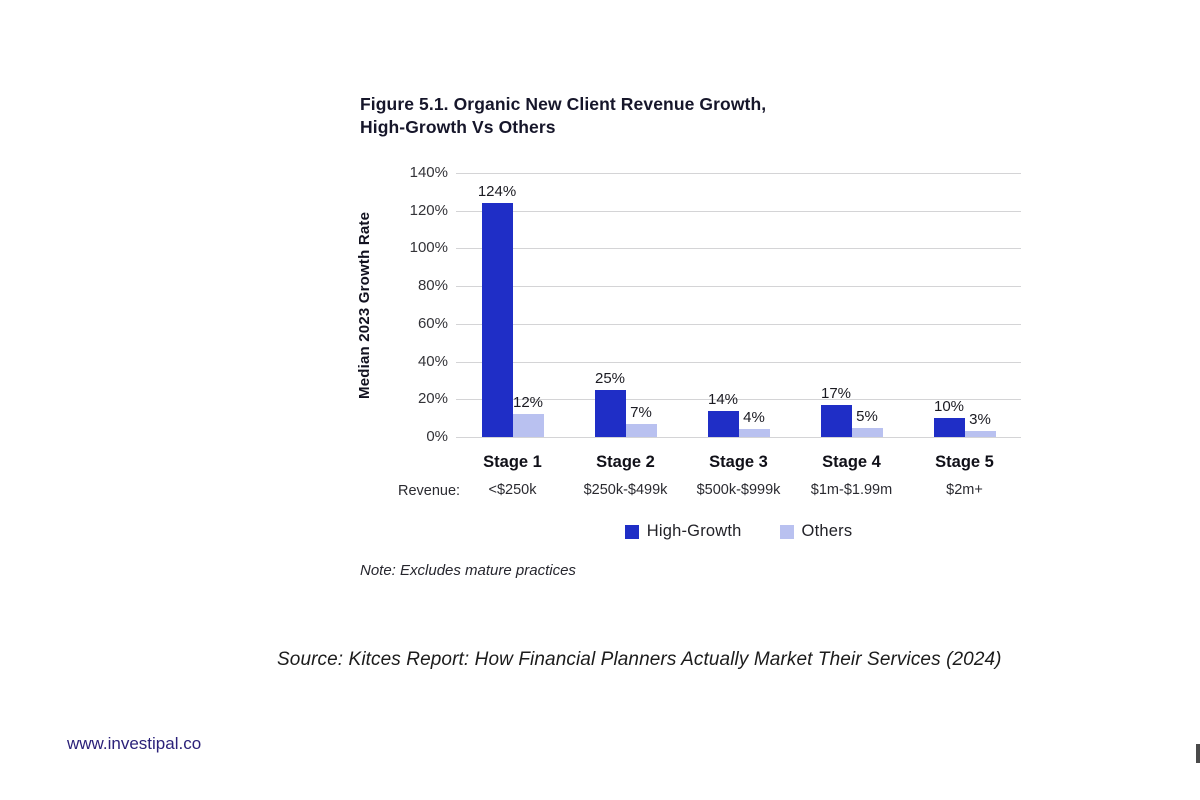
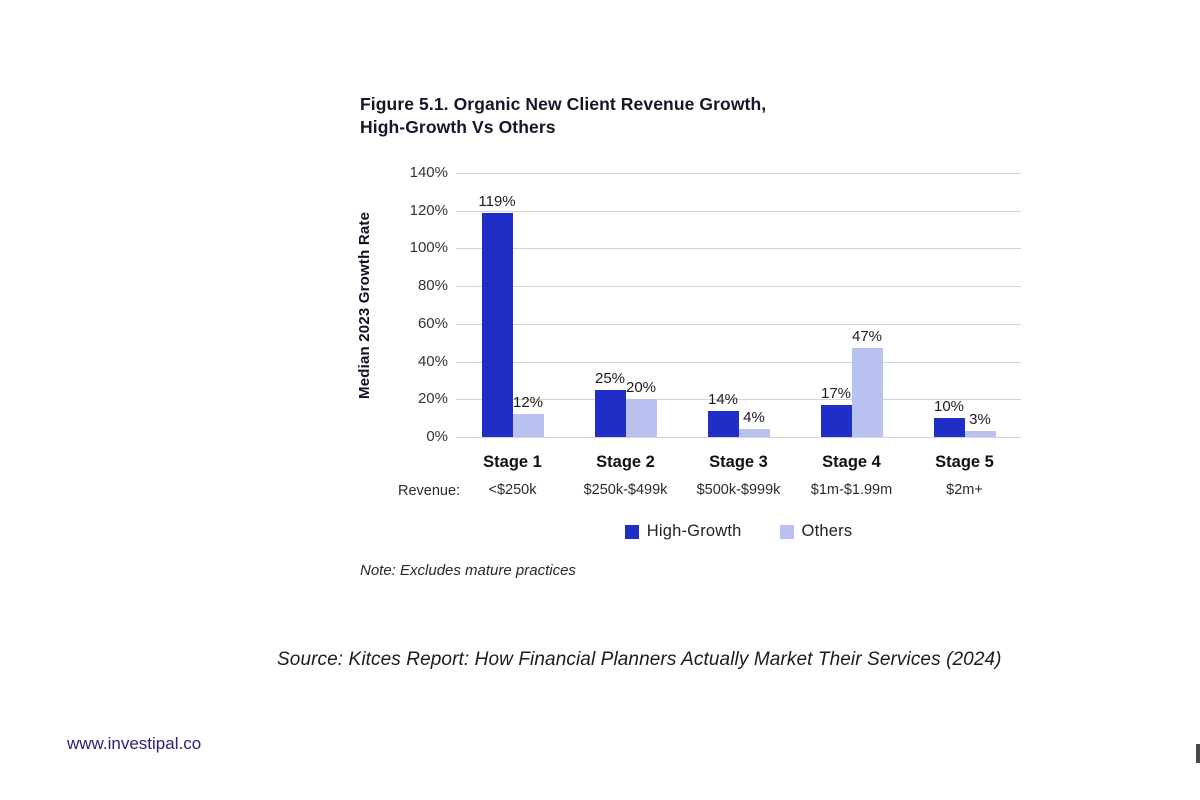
High-Growth/Stage 1: 124% -> 119%
Others/Stage 2: 7% -> 20%
Others/Stage 4: 5% -> 47%
